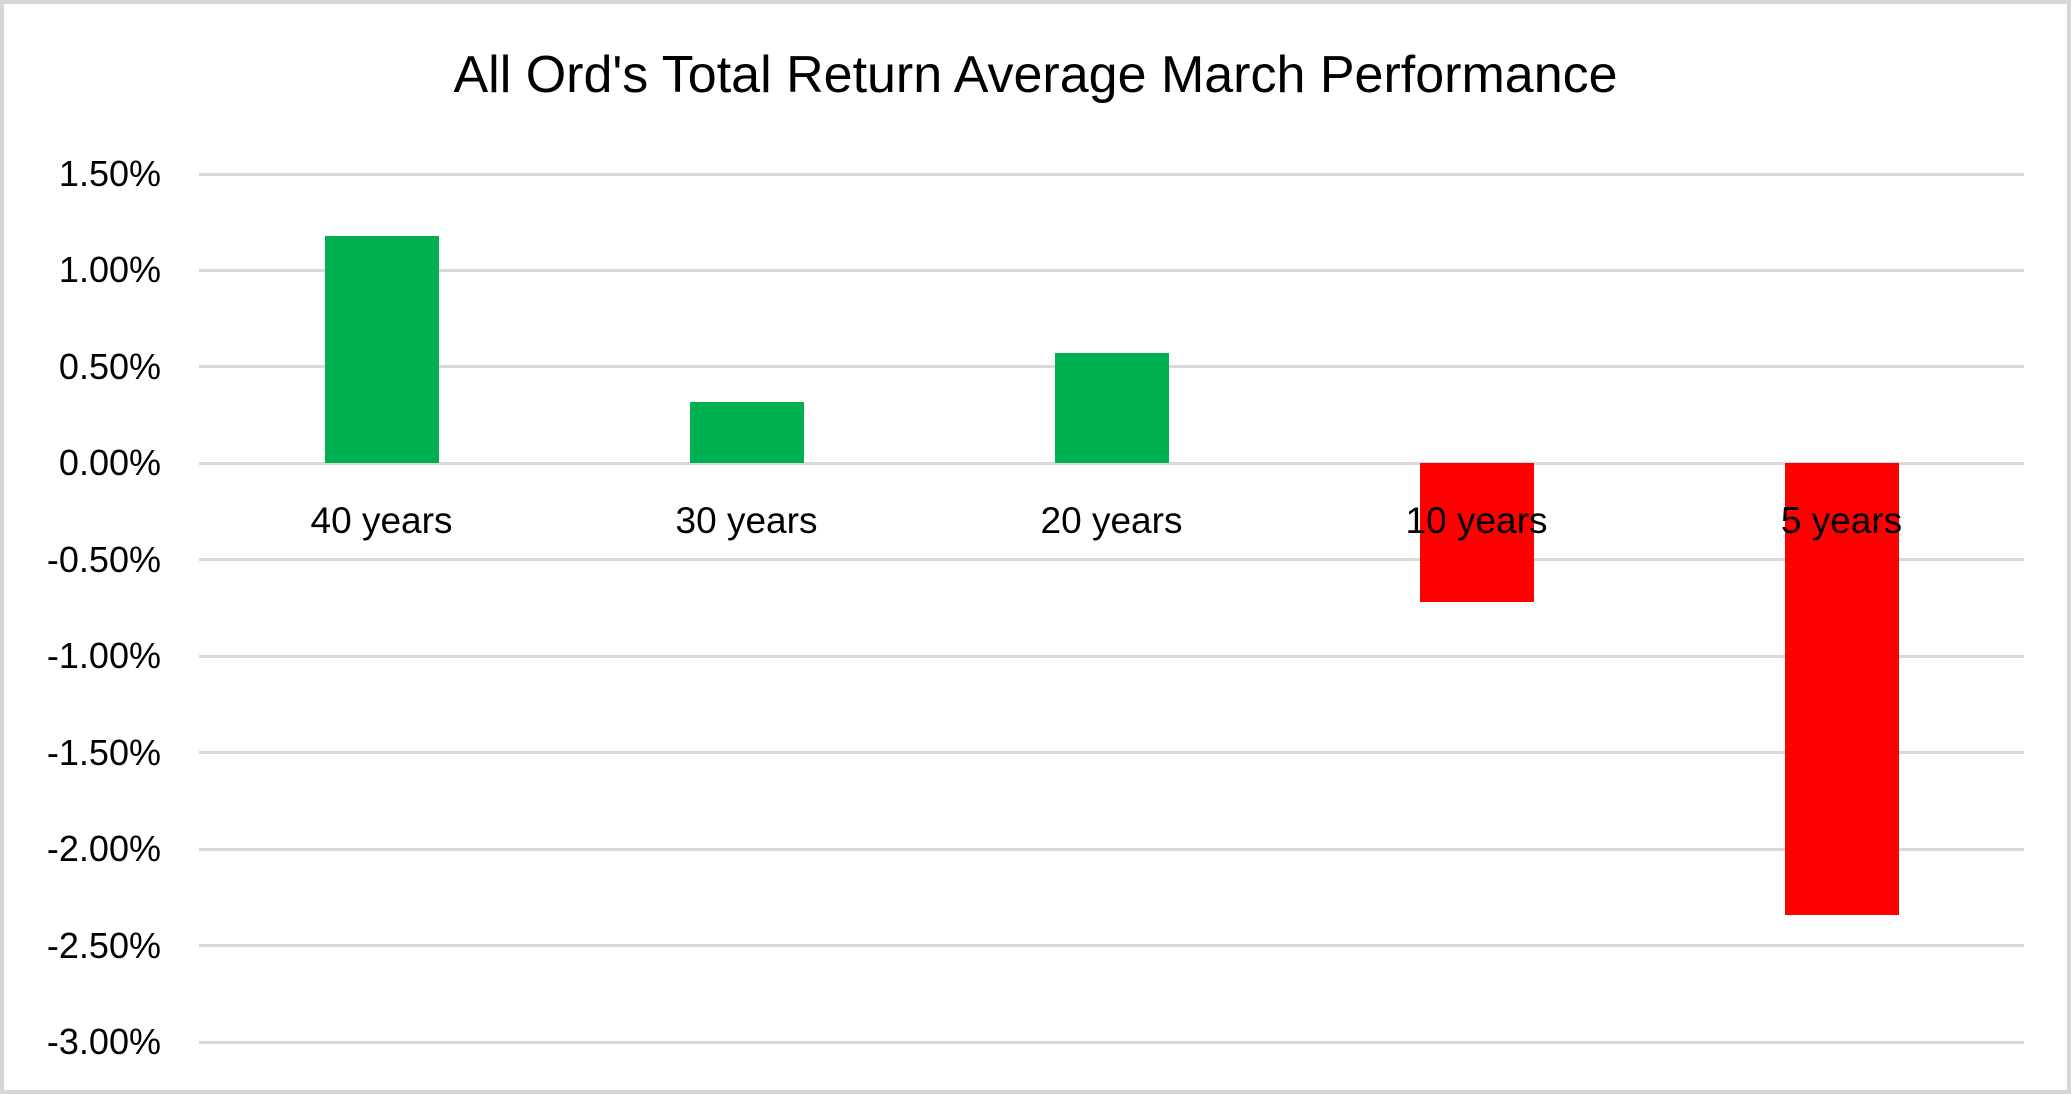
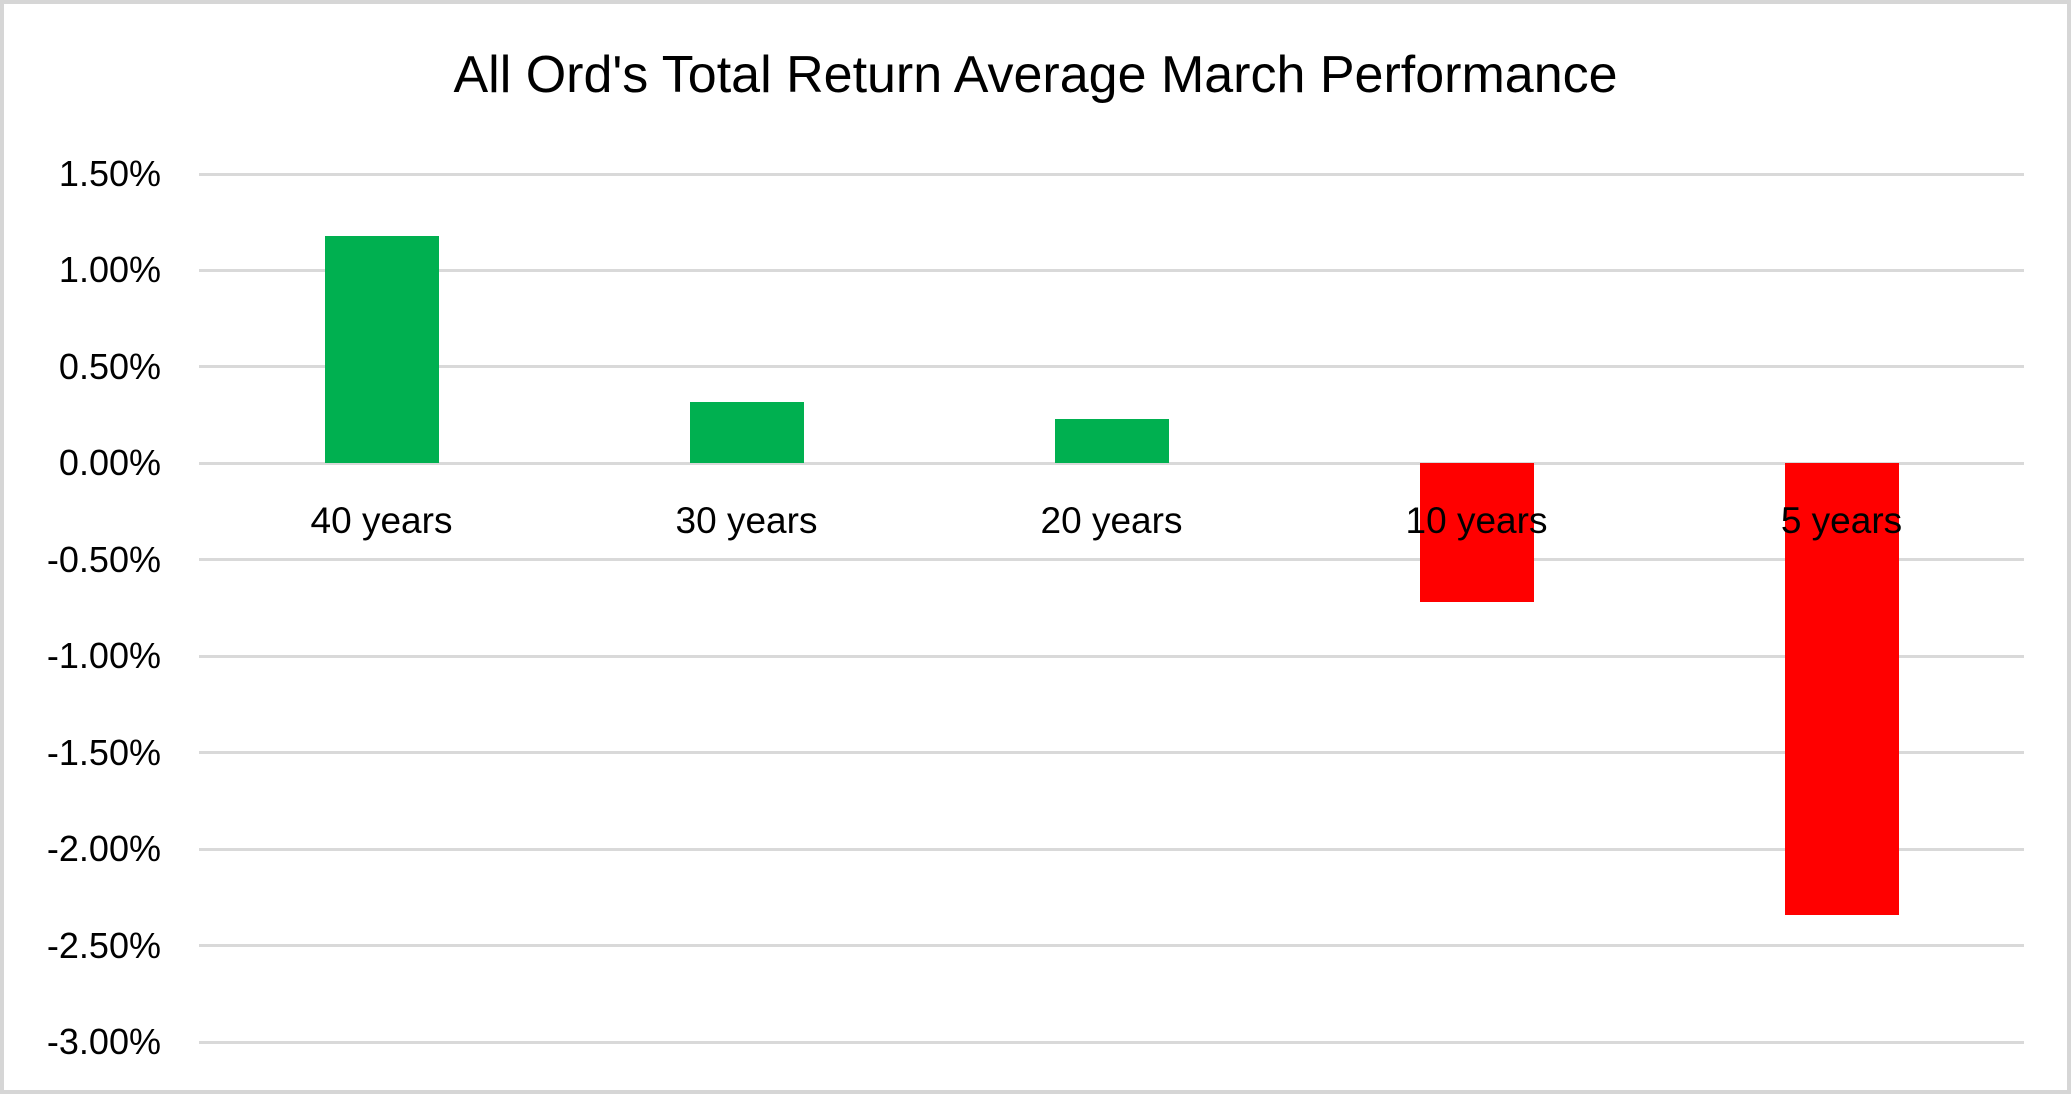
20 years: 0.57% -> 0.23%
